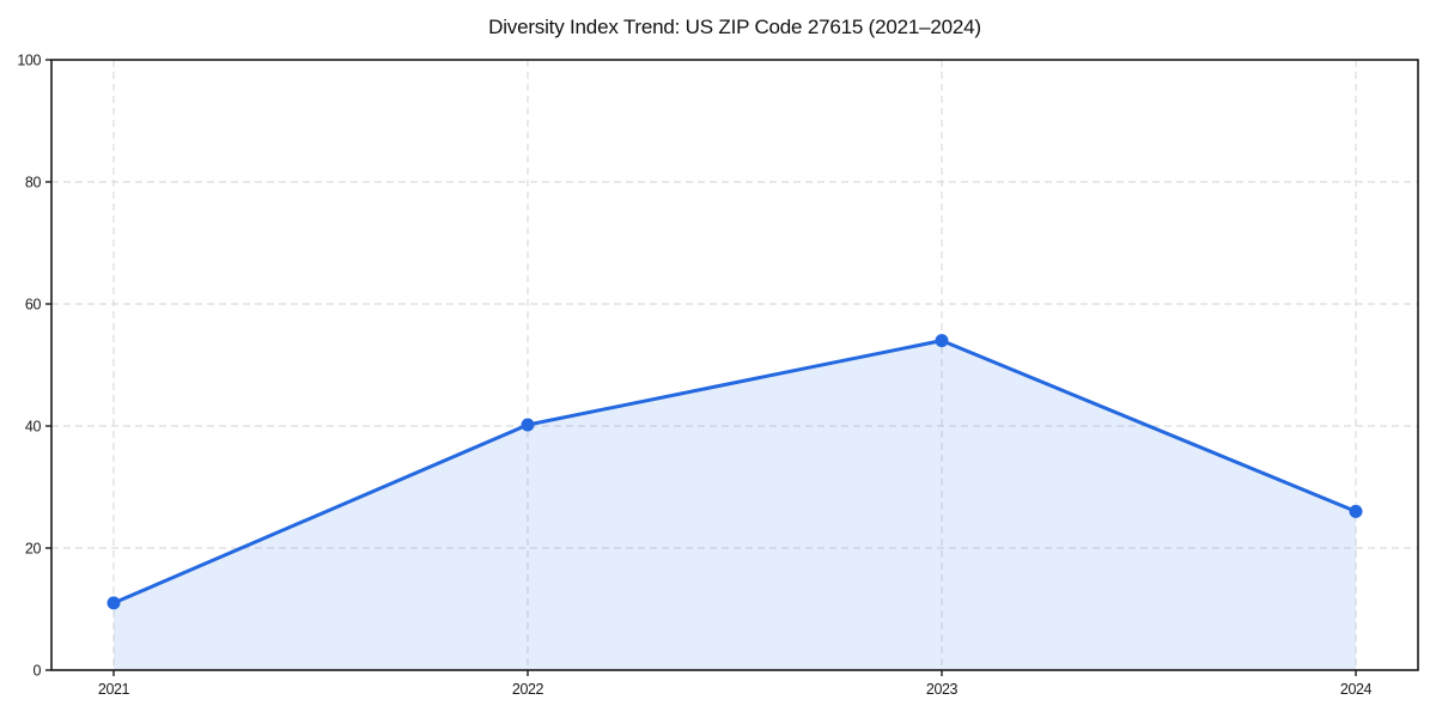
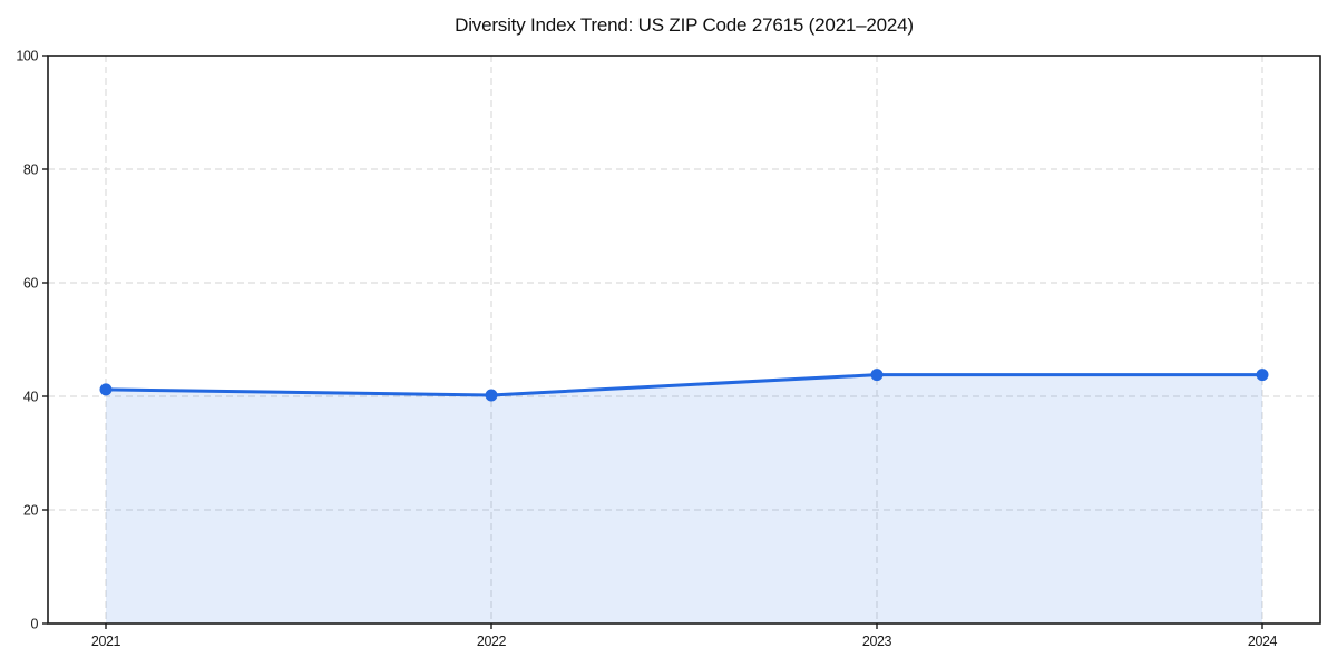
2021: 11 -> 41
2023: 54 -> 44
2024: 26 -> 44
